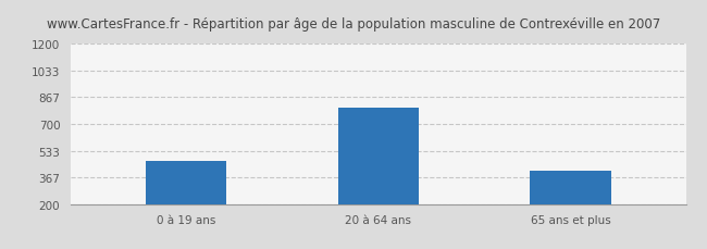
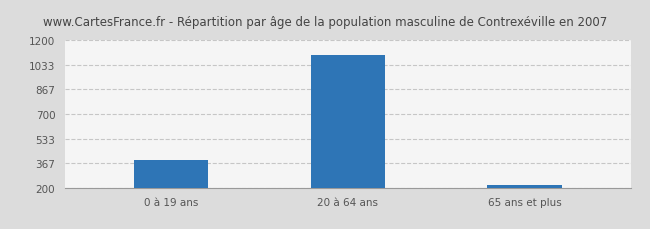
0 à 19 ans: 470 -> 390
20 à 64 ans: 800 -> 1100
65 ans et plus: 410 -> 220
